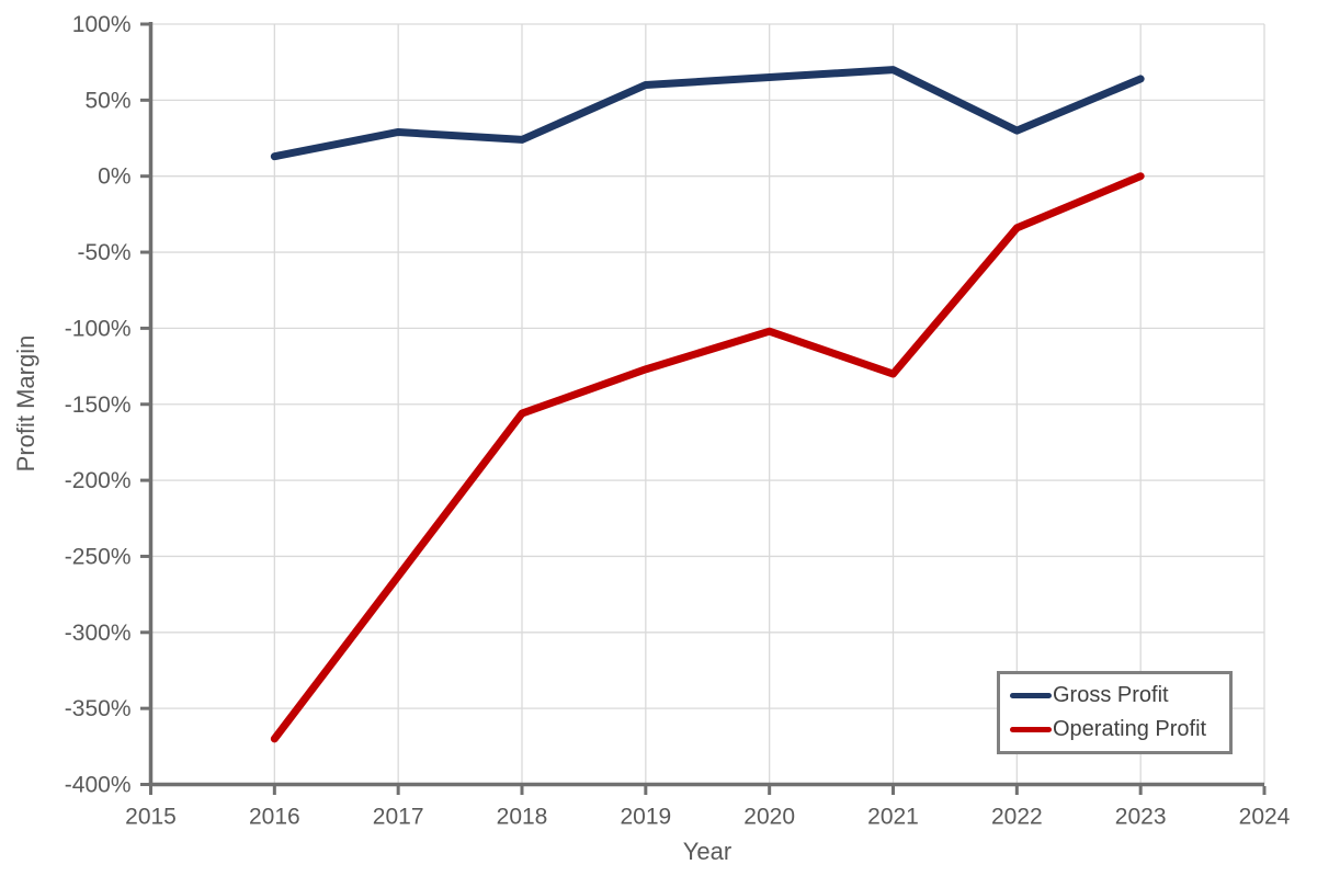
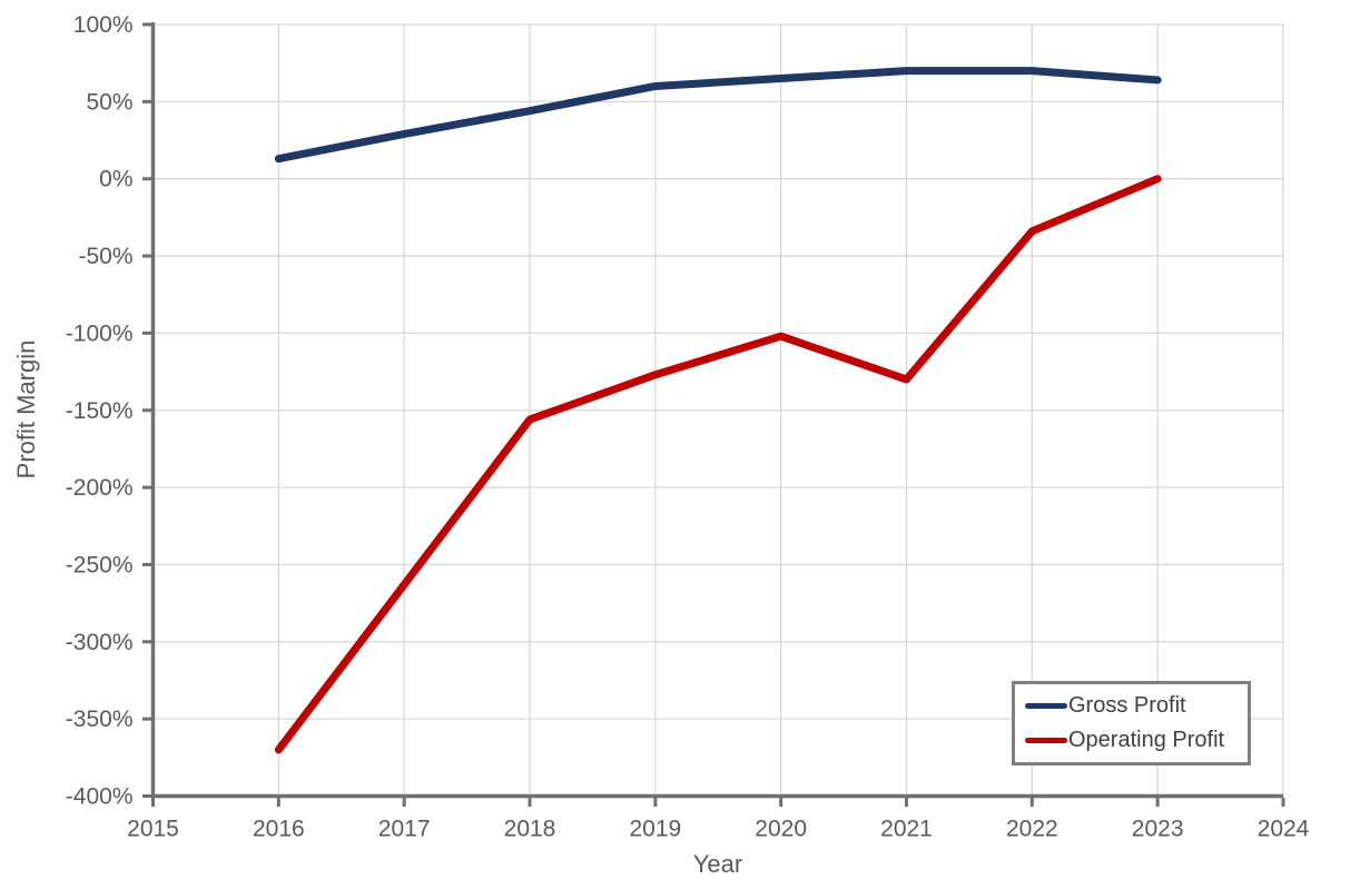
Gross Profit/2018: 24% -> 44%
Gross Profit/2022: 30% -> 70%
